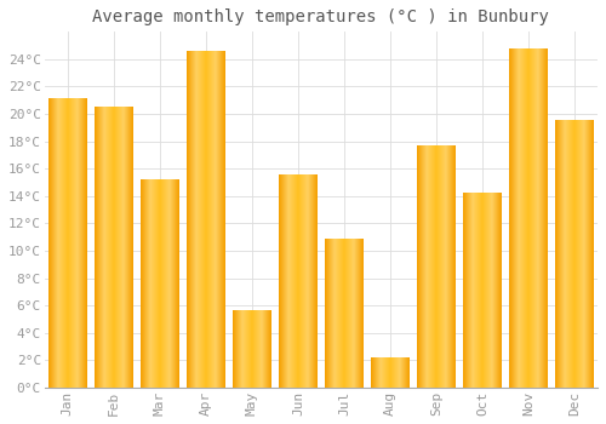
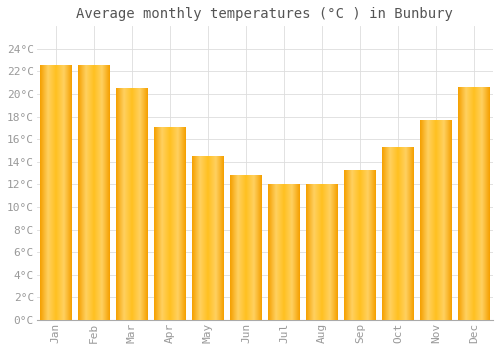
Jan: 21.1°C -> 22.5°C
Feb: 20.5°C -> 22.5°C
Mar: 15.2°C -> 20.5°C
Apr: 24.6°C -> 17.0°C
May: 5.6°C -> 14.5°C
Jun: 15.5°C -> 12.8°C
Jul: 10.8°C -> 12.0°C
Aug: 2.2°C -> 12.0°C
Sep: 17.7°C -> 13.2°C
Oct: 14.2°C -> 15.3°C
Nov: 24.7°C -> 17.7°C
Dec: 19.5°C -> 20.6°C
